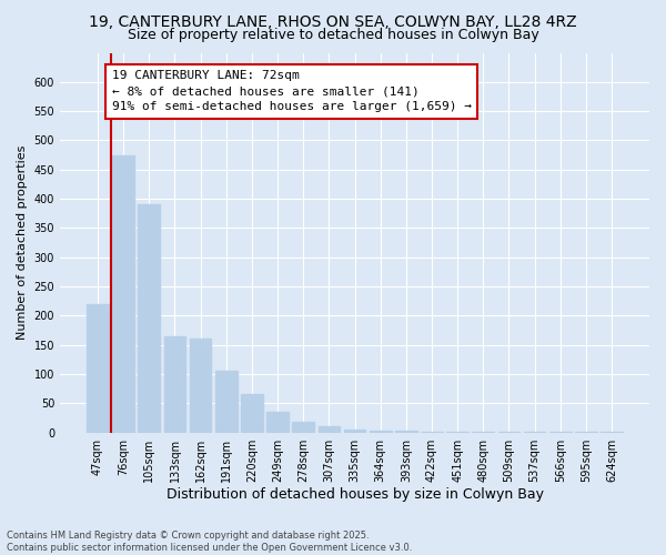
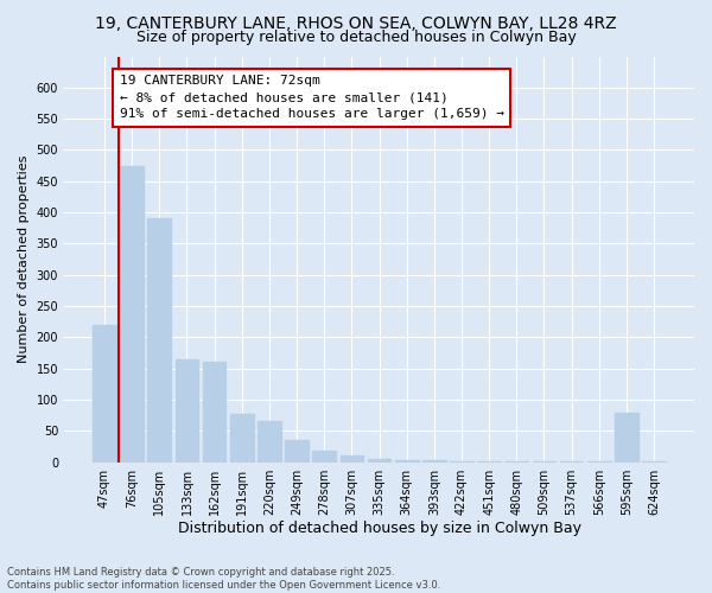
191sqm: 105 -> 78
595sqm: 1 -> 80
